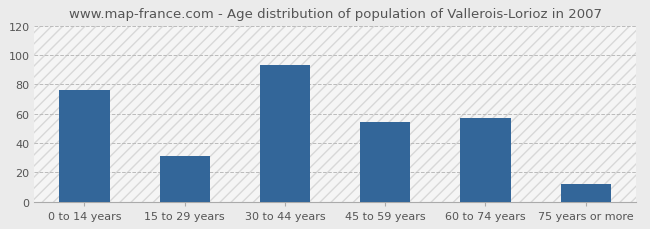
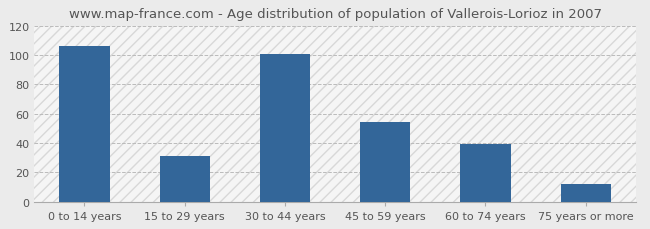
0 to 14 years: 76 -> 106
30 to 44 years: 93 -> 101
60 to 74 years: 57 -> 39
